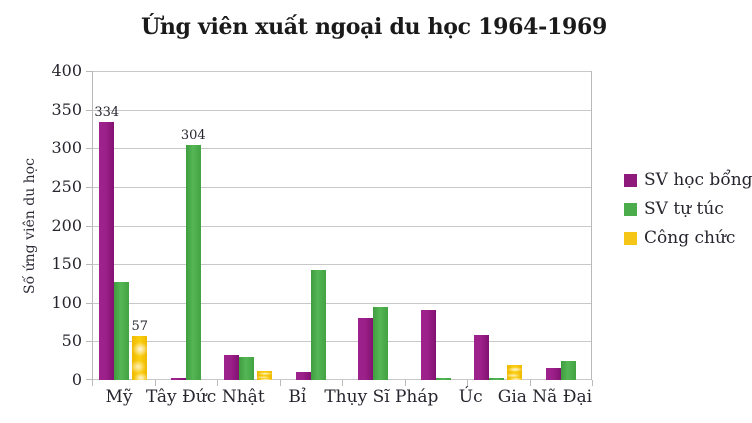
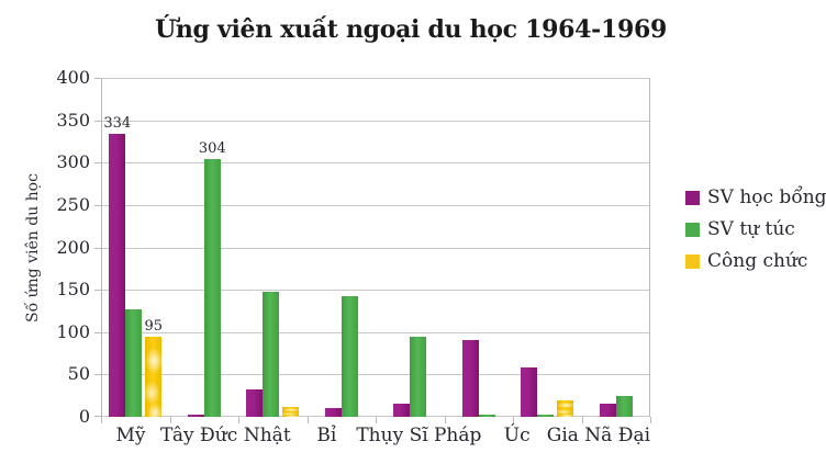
Công chức/Mỹ: 57 -> 95
SV tự túc/Nhật: 30 -> 150
SV học bổng/Thụy Sĩ: 80 -> 20
